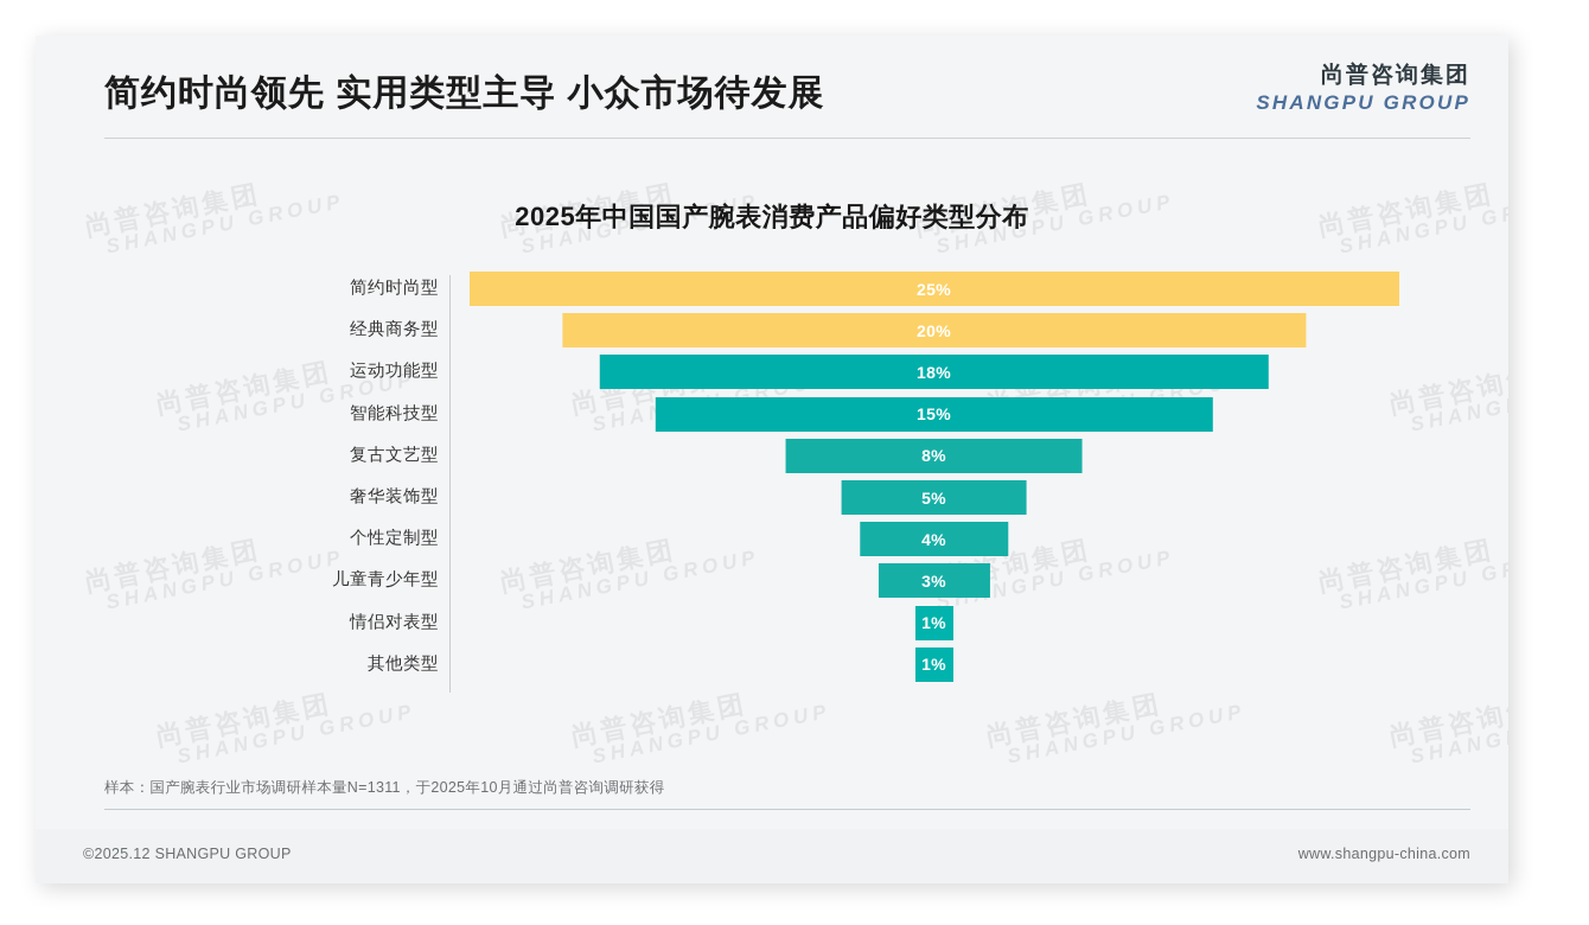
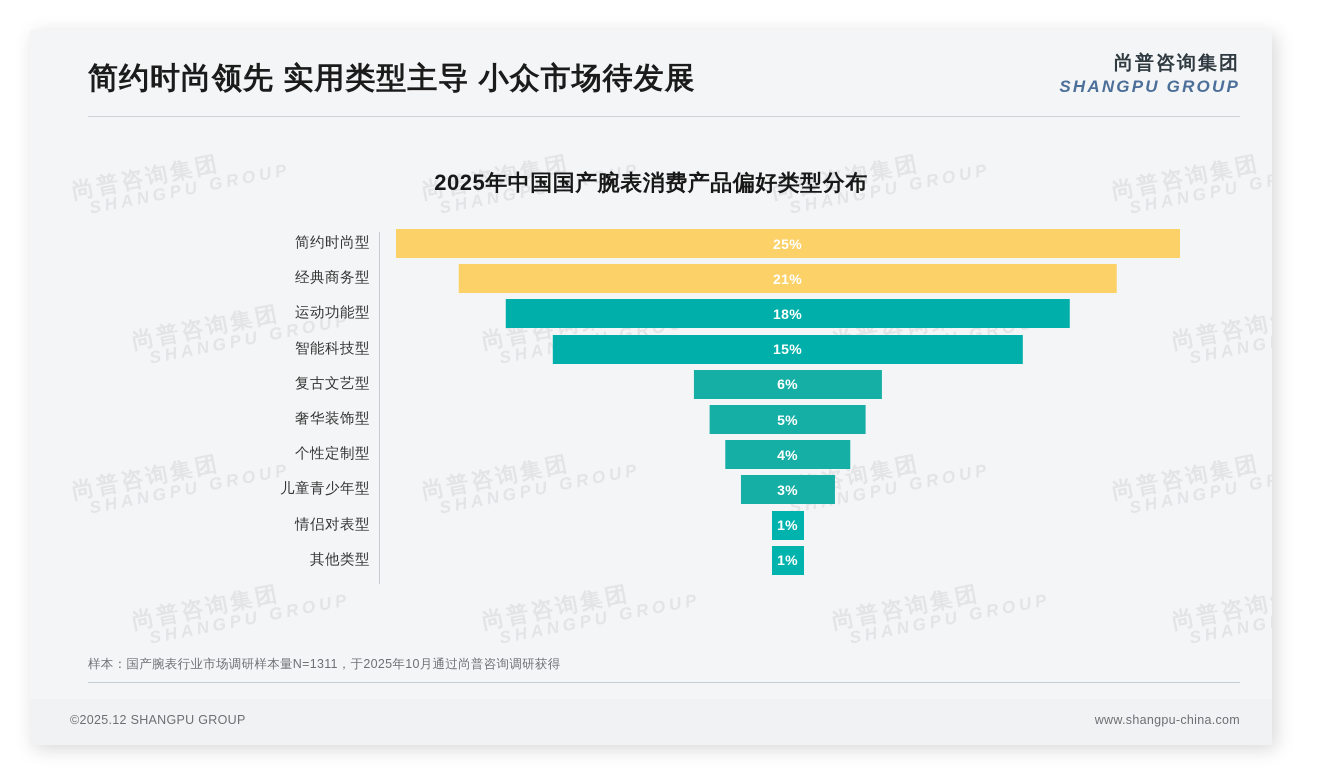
经典商务型: 20% -> 21%
复古文艺型: 8% -> 6%
